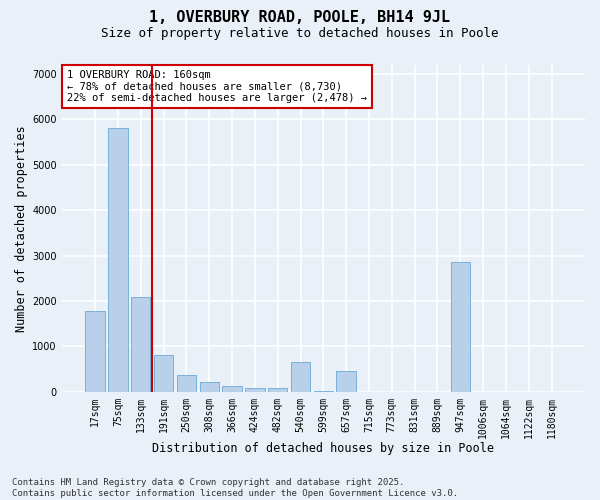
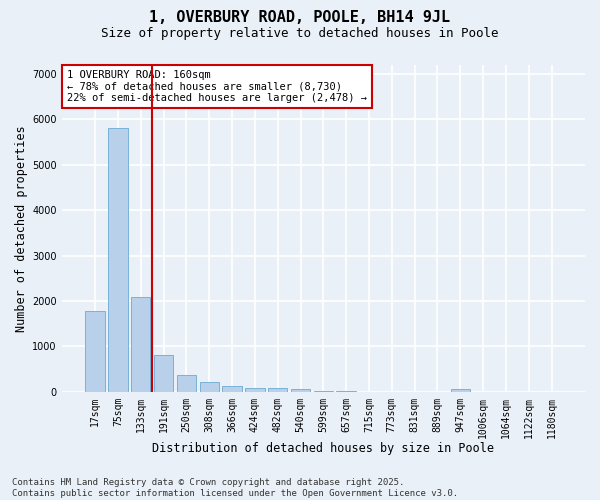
540sqm: 650 -> 60
657sqm: 450 -> 10
947sqm: 2850 -> 60
